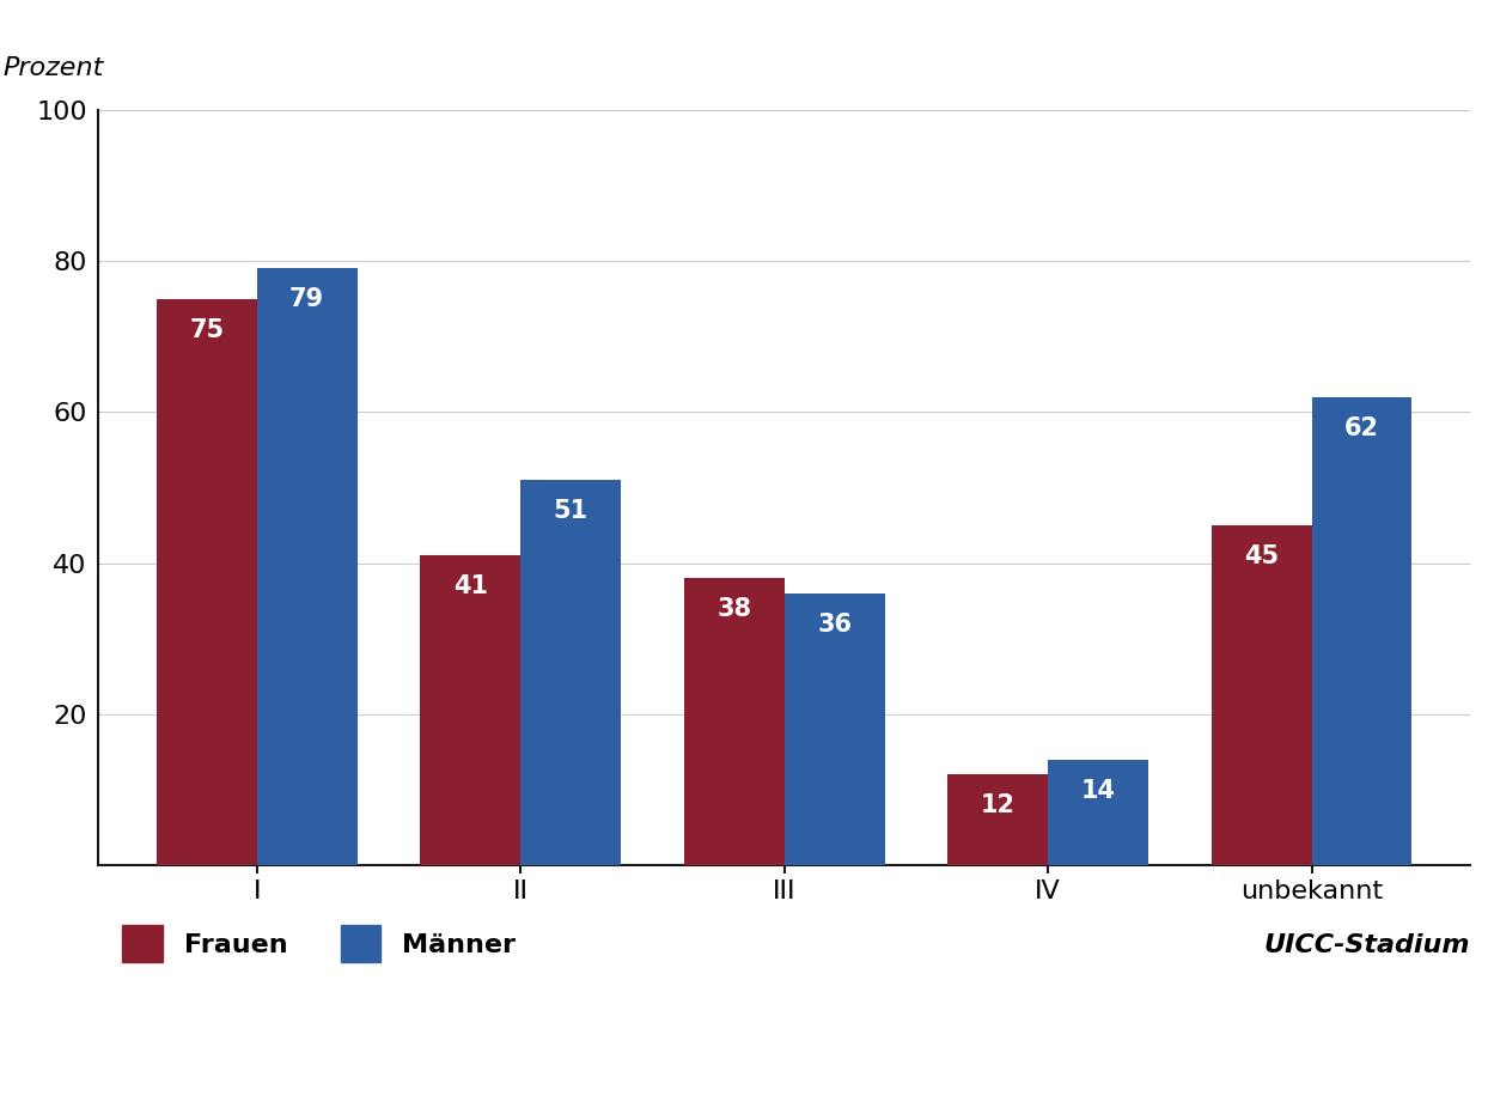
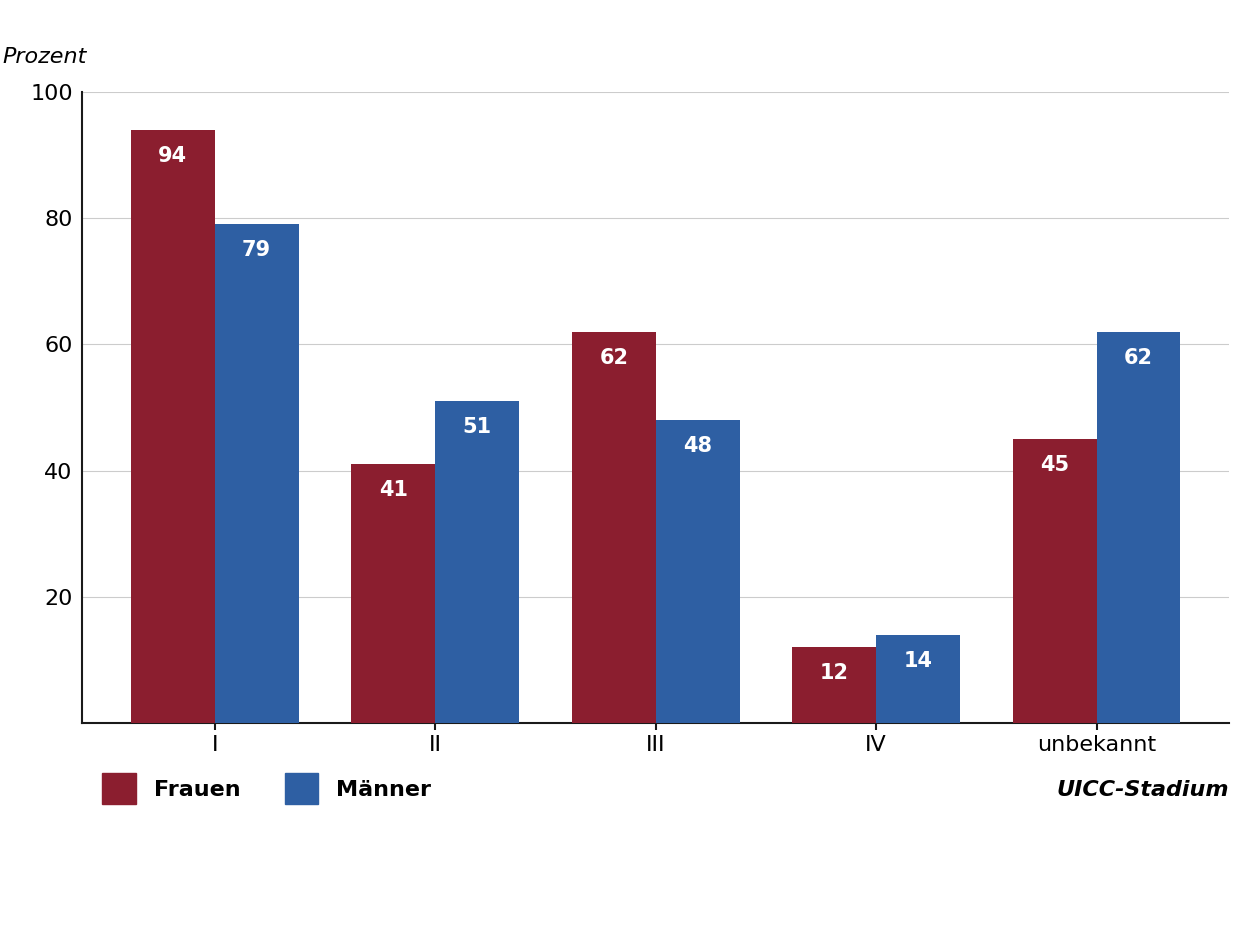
Frauen/I: 75 -> 94
Frauen/III: 38 -> 62
Männer/III: 36 -> 48
